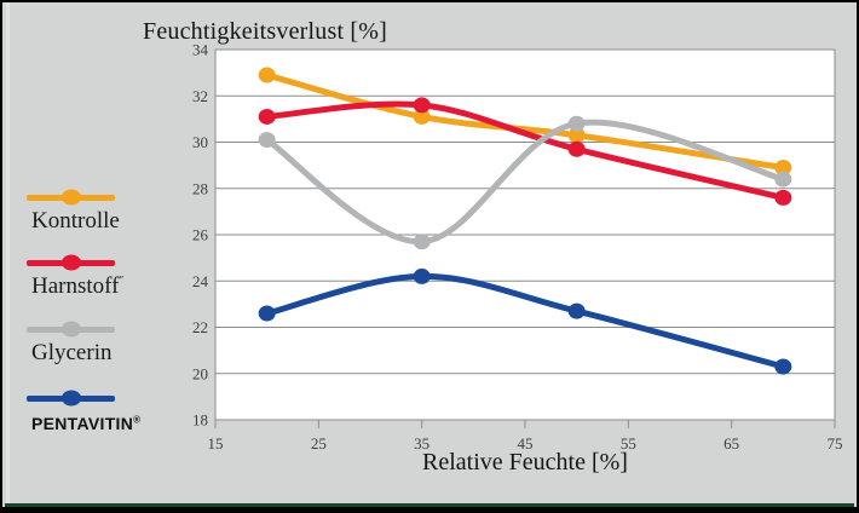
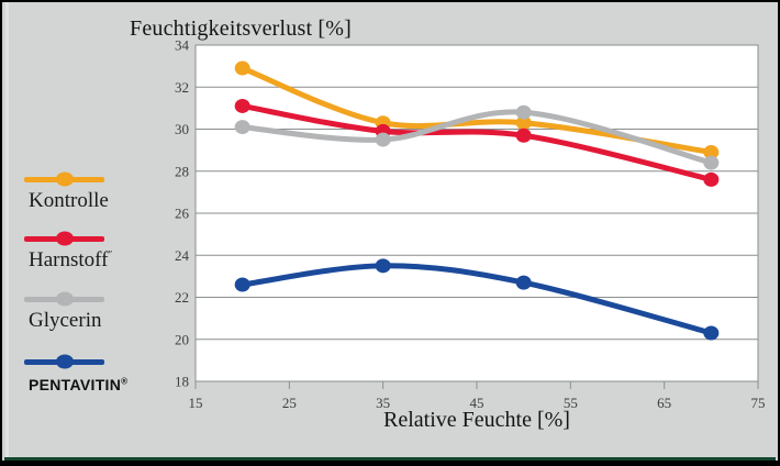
Kontrolle/35: 31.1 -> 30.3
Harnstoff/35: 31.6 -> 29.9
Glycerin/35: 25.7 -> 29.5
PENTAVITIN/35: 24.2 -> 23.5
